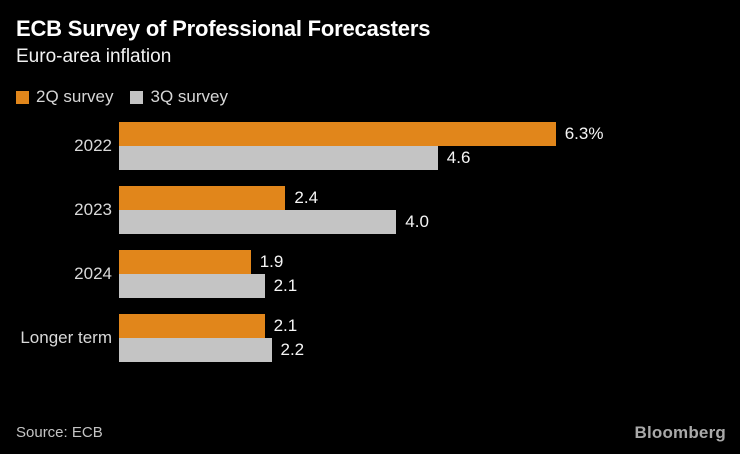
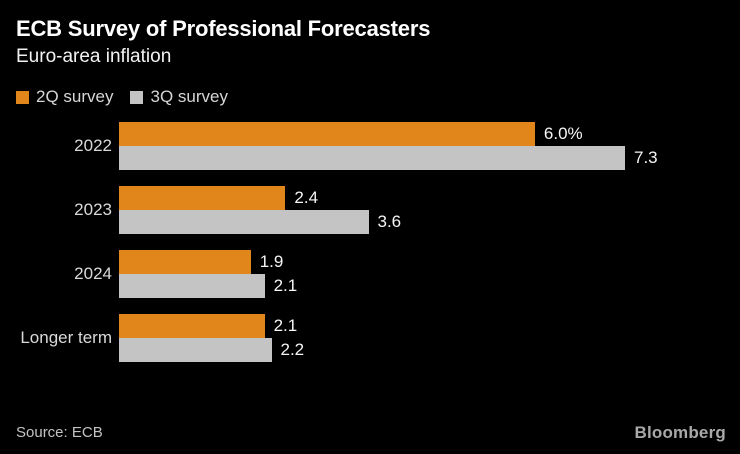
2Q survey/2022: 6.3% -> 6.0%
3Q survey/2022: 4.6 -> 7.3
3Q survey/2023: 4.0 -> 3.6
